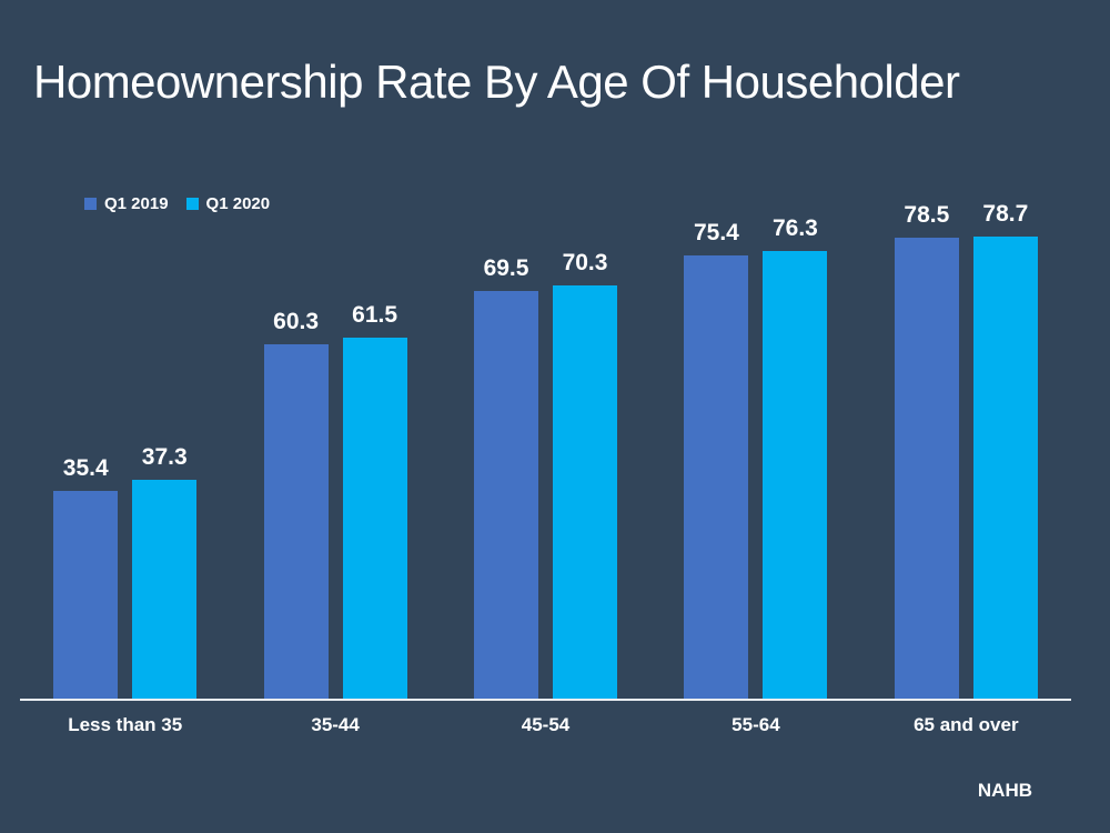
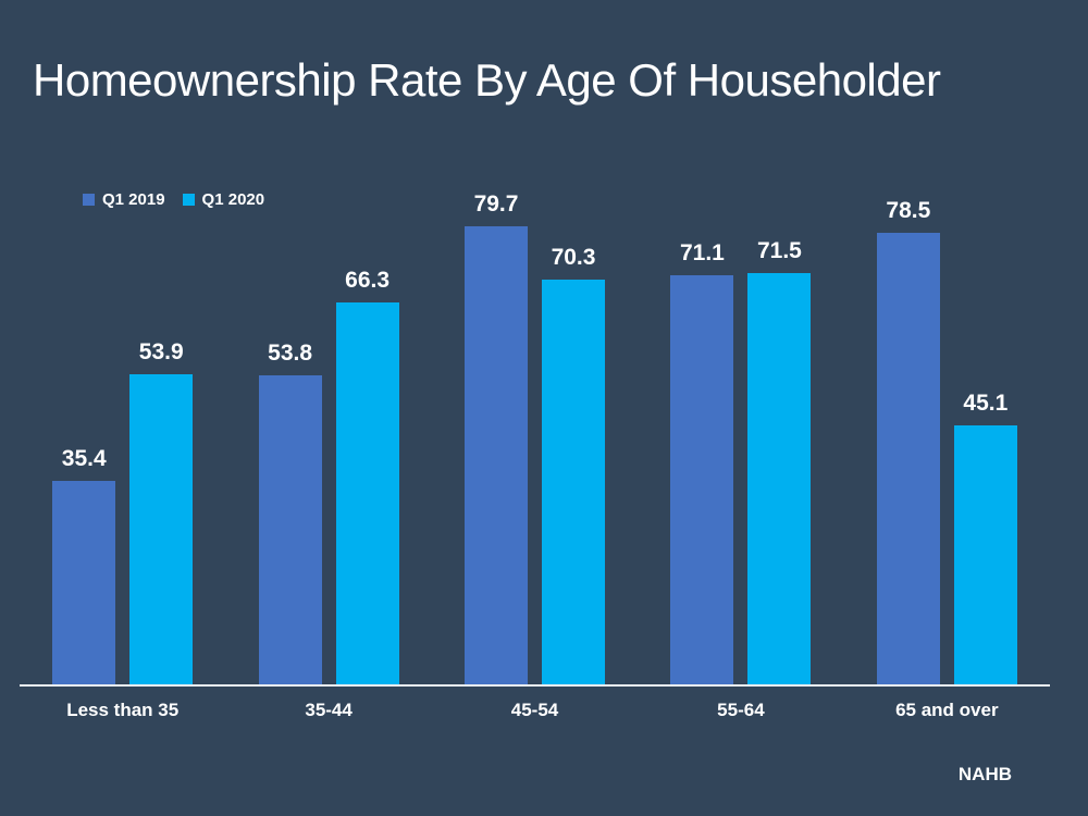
Q1 2020/Less than 35: 37.3 -> 53.9
Q1 2019/35-44: 60.3 -> 53.8
Q1 2020/35-44: 61.5 -> 66.3
Q1 2019/45-54: 69.5 -> 79.7
Q1 2019/55-64: 75.4 -> 71.1
Q1 2020/55-64: 76.3 -> 71.5
Q1 2020/65 and over: 78.7 -> 45.1
